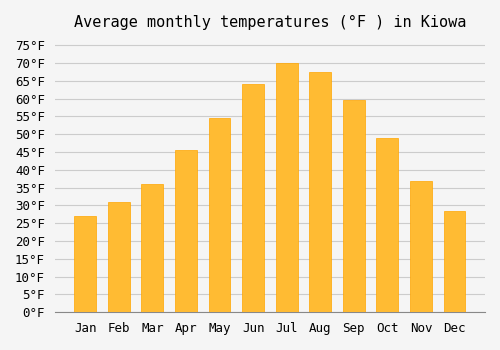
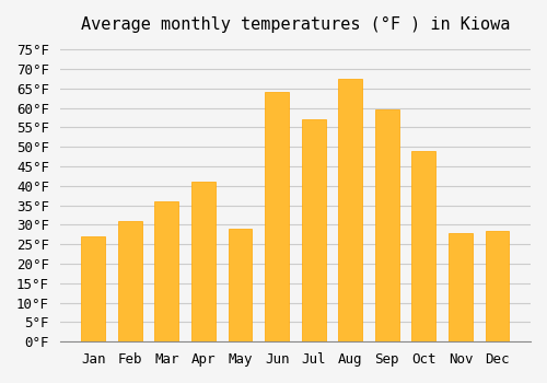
Apr: 45.5°F -> 41.0°F
May: 54.5°F -> 29.0°F
Jul: 70.0°F -> 57.0°F
Nov: 37.0°F -> 28.0°F
